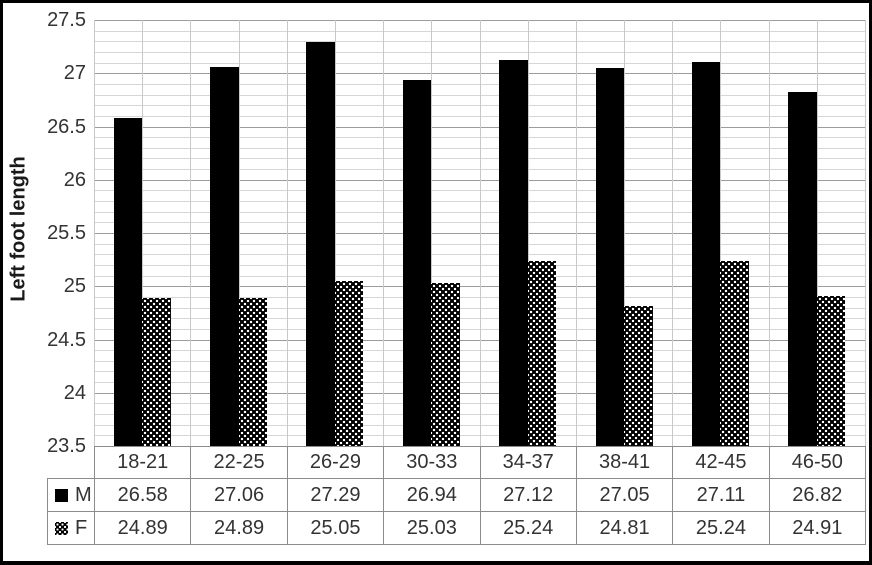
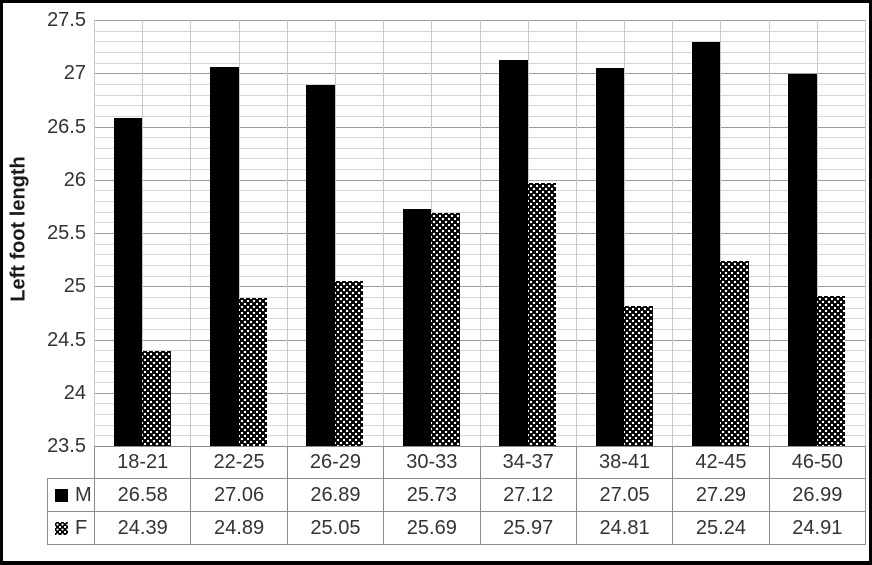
F/18-21: 24.89 -> 24.39
M/26-29: 27.29 -> 26.89
M/30-33: 26.94 -> 25.73
F/30-33: 25.03 -> 25.69
F/34-37: 25.24 -> 25.97
M/42-45: 27.11 -> 27.29
M/46-50: 26.82 -> 26.99
